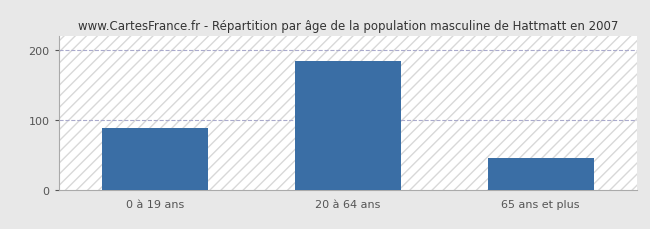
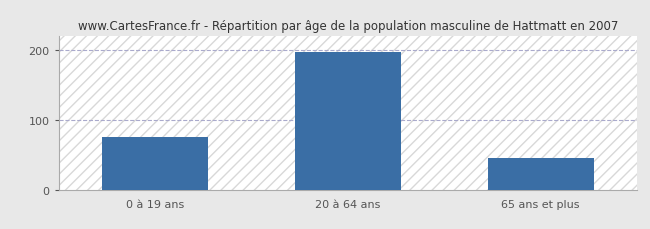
0 à 19 ans: 88 -> 75
20 à 64 ans: 184 -> 197
